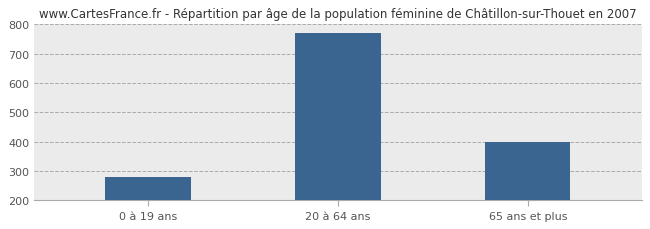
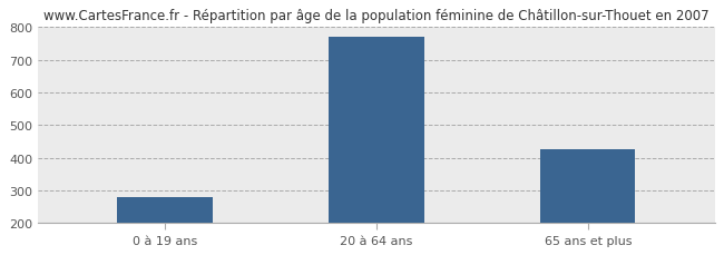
65 ans et plus: 400 -> 427
